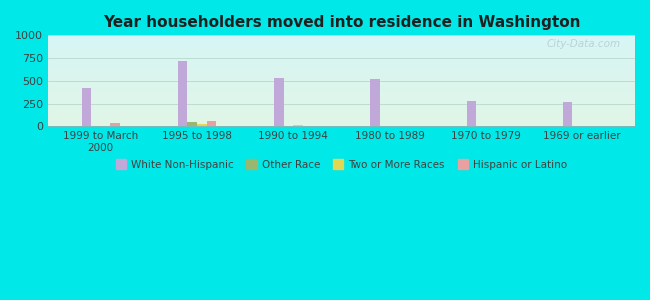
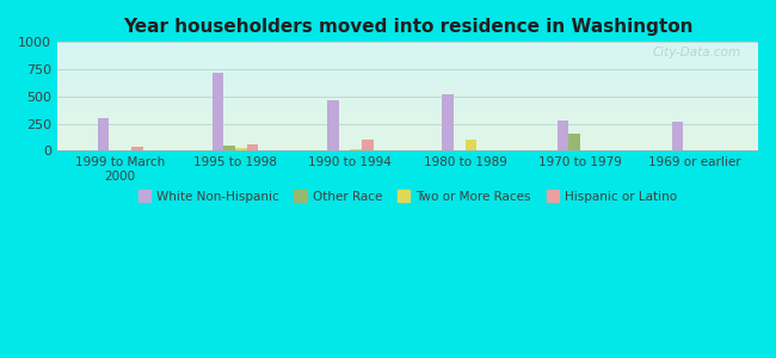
White Non-Hispanic/1999 to March 2000: 420 -> 300
White Non-Hispanic/1990 to 1994: 540 -> 460
Hispanic or Latino/1990 to 1994: 0 -> 100
Two or More Races/1980 to 1989: 0 -> 100
Other Race/1970 to 1979: 0 -> 160
